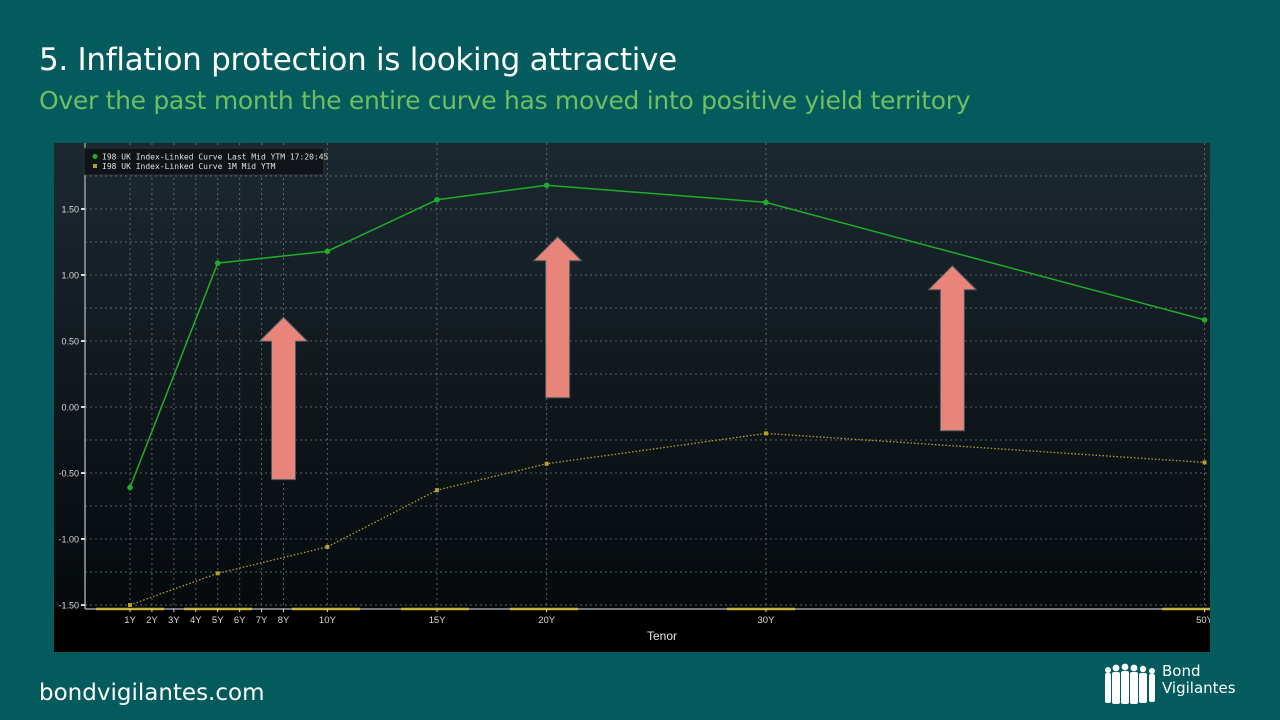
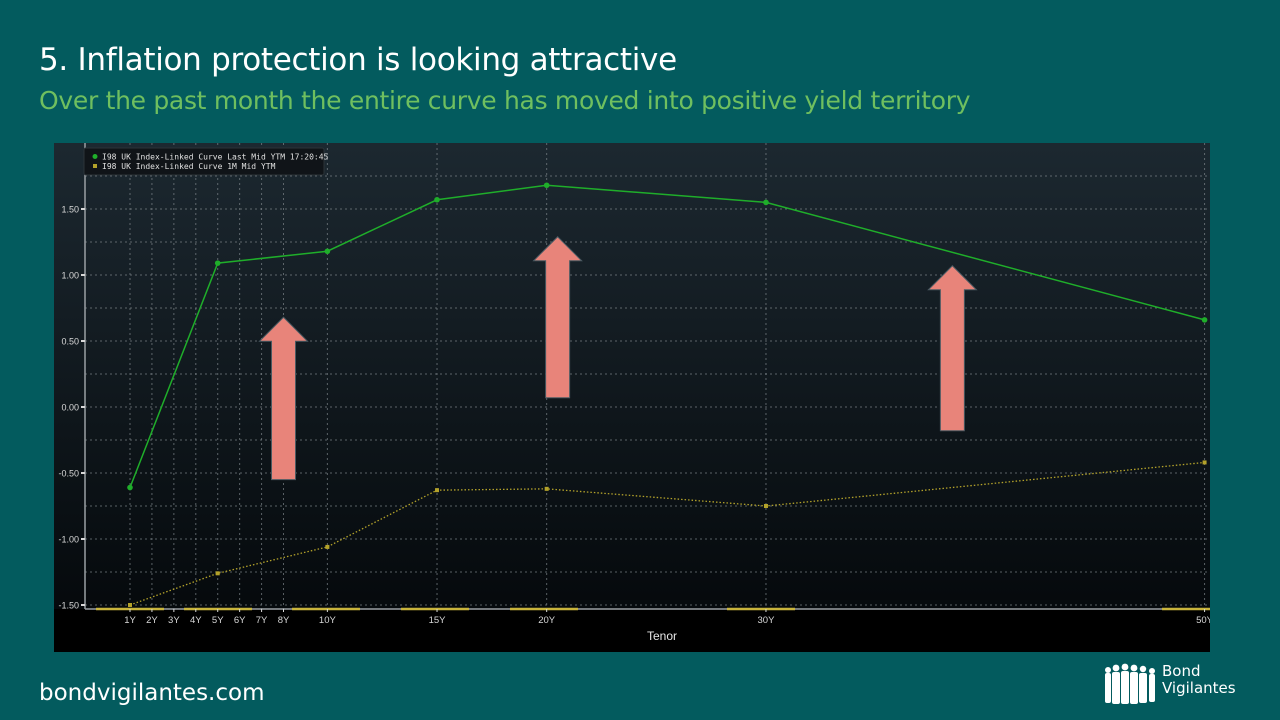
I98 UK Index-Linked Curve 1M Mid YTM/20Y: -0.43 -> -0.62
I98 UK Index-Linked Curve 1M Mid YTM/30Y: -0.20 -> -0.75
